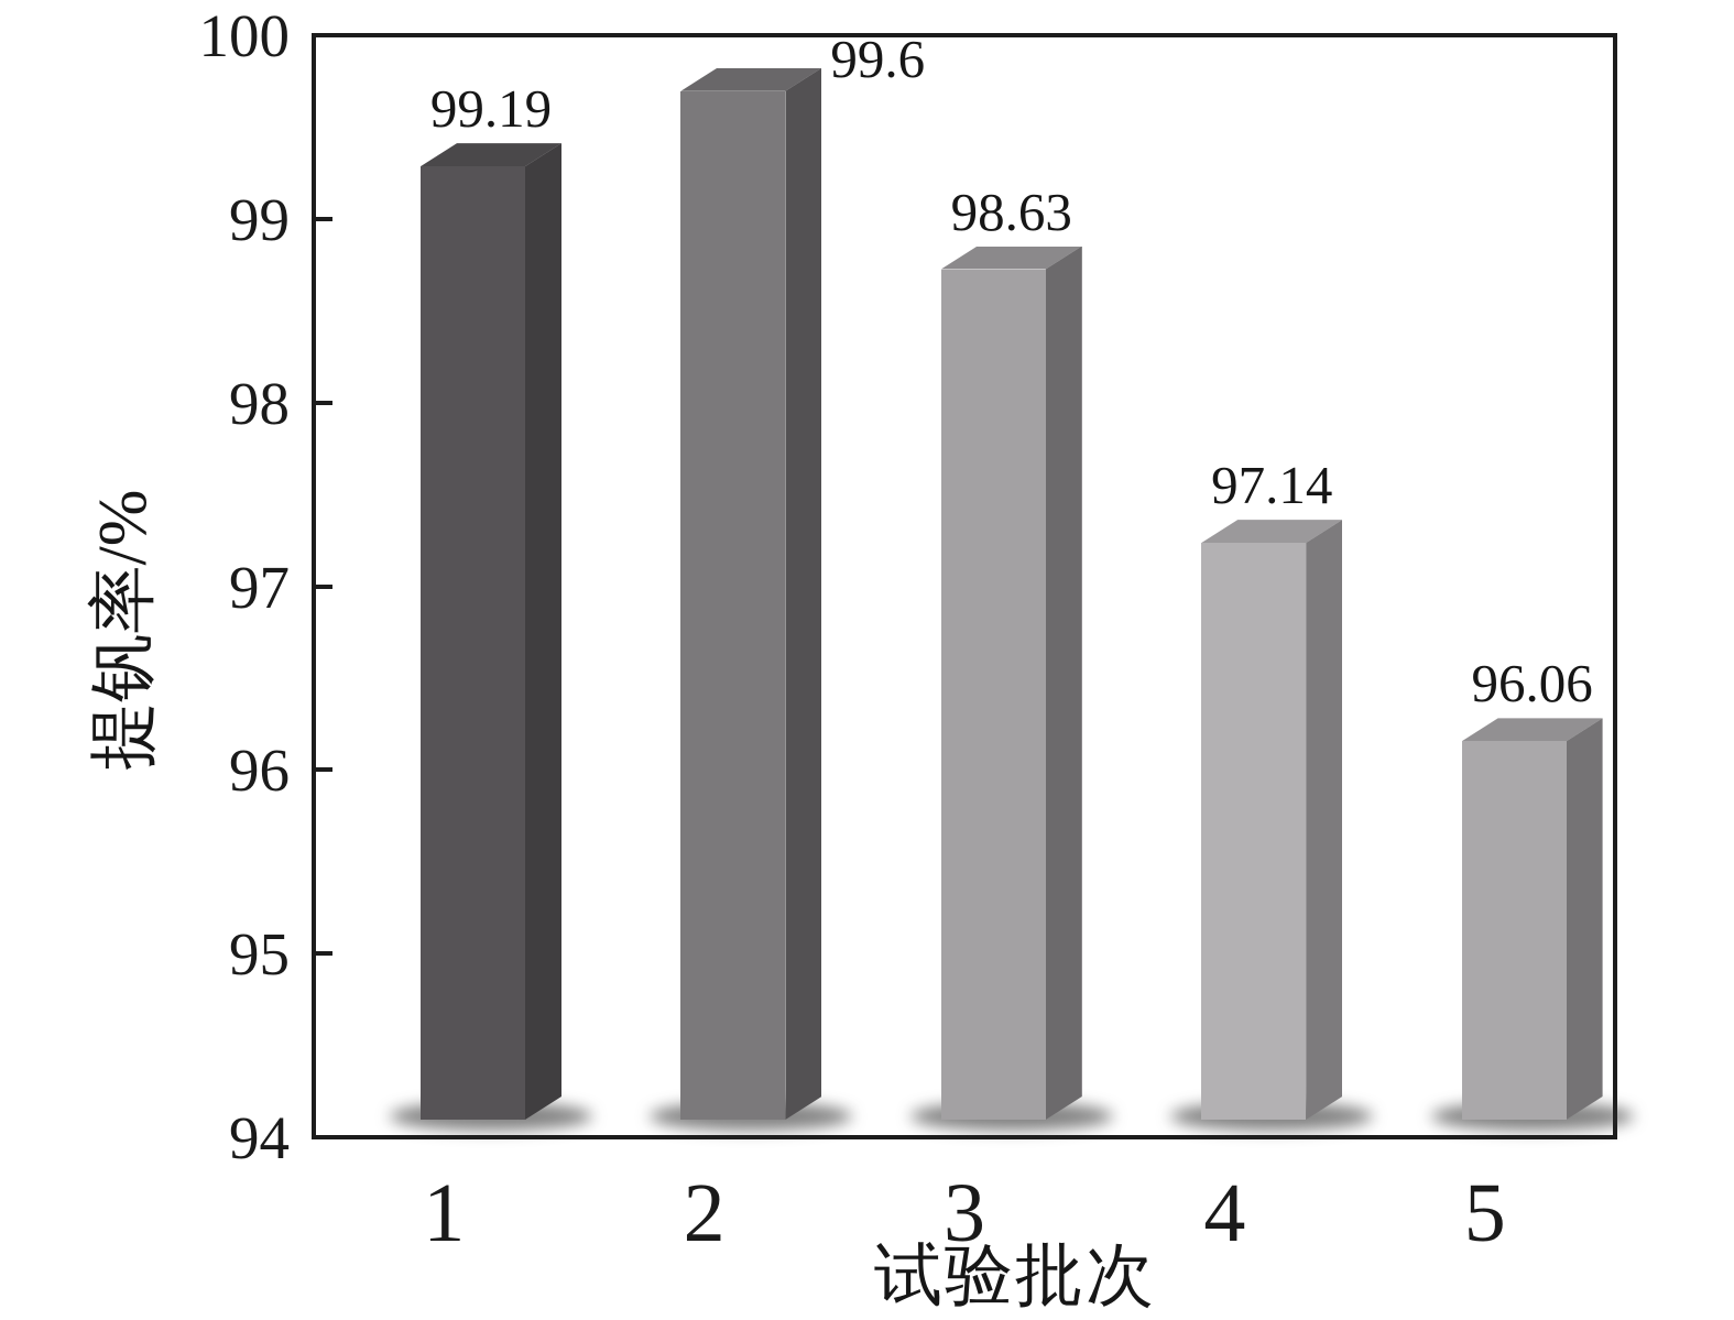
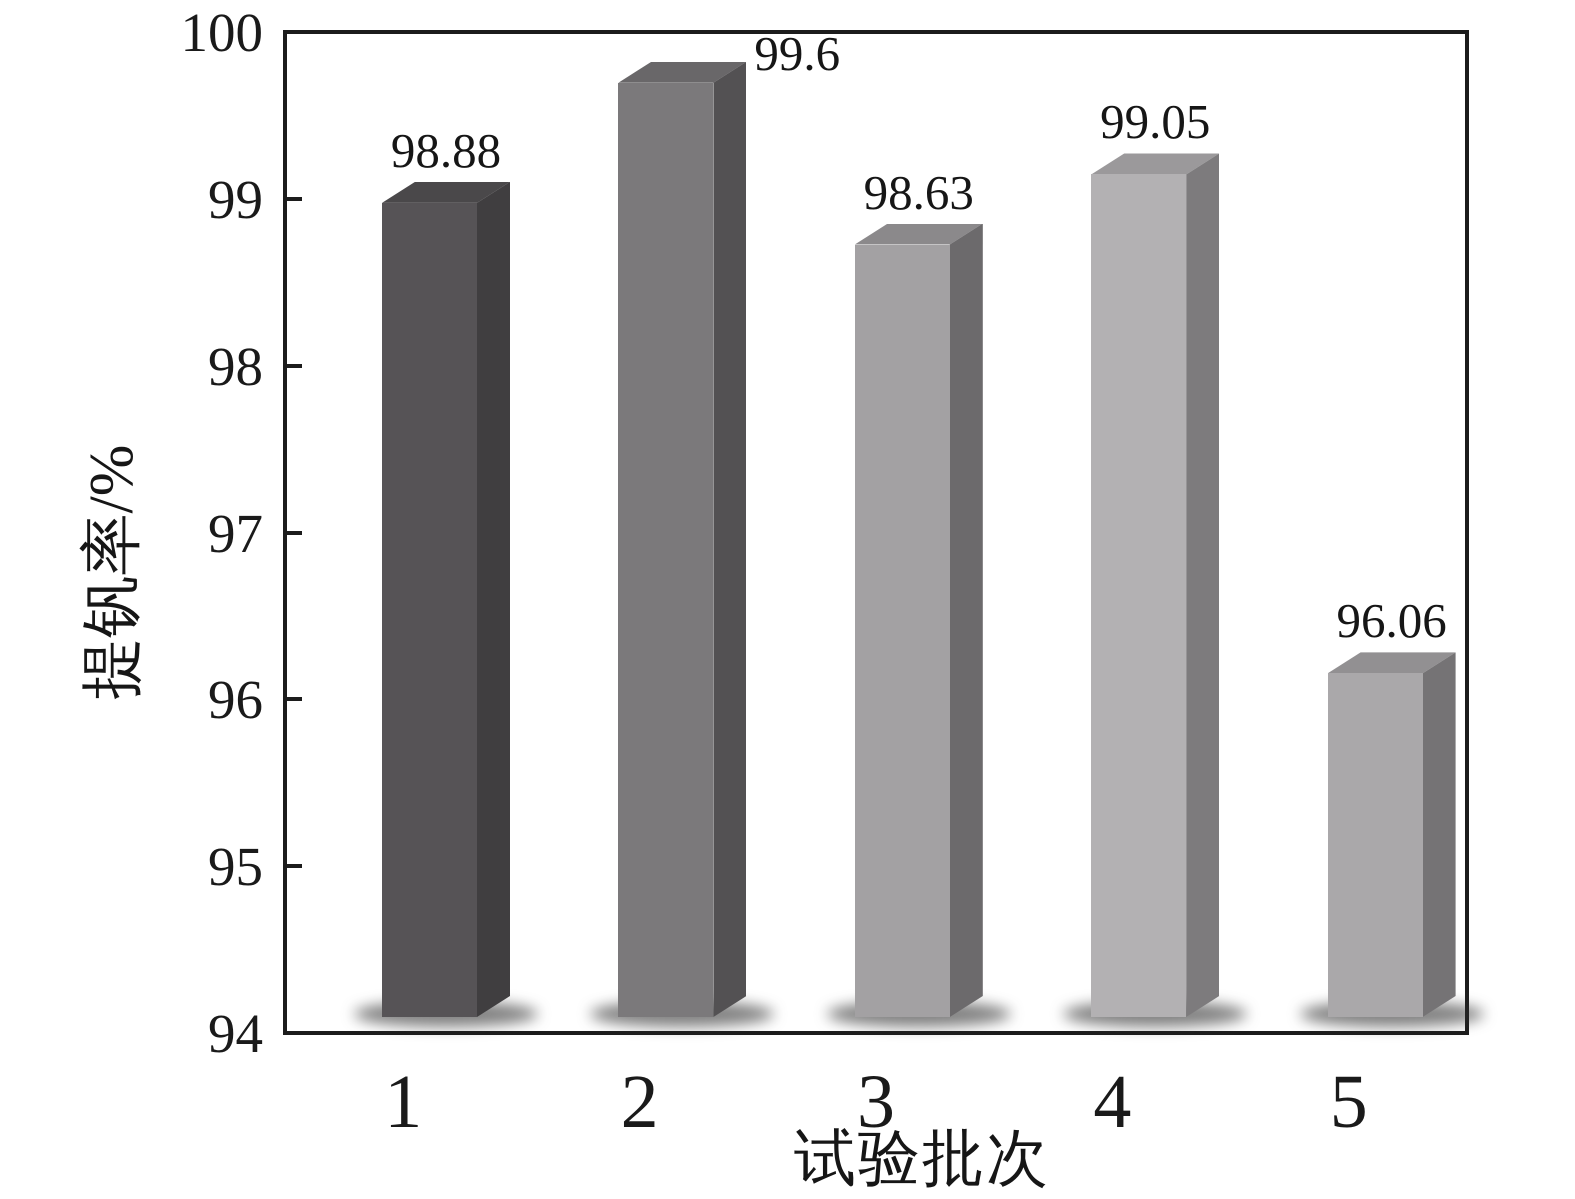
1: 99.19 -> 98.88
4: 97.14 -> 99.05
